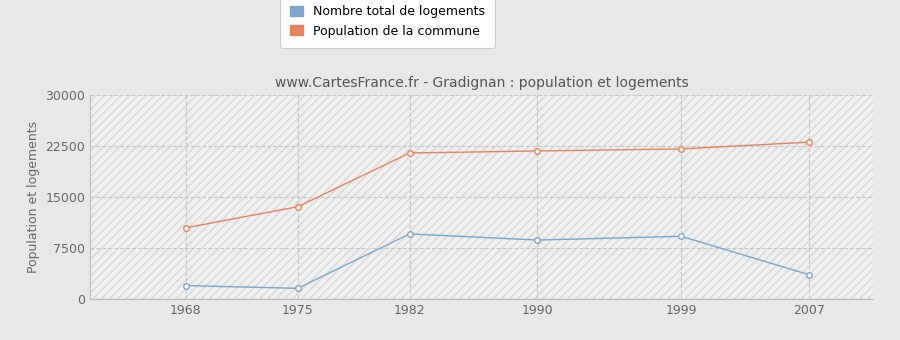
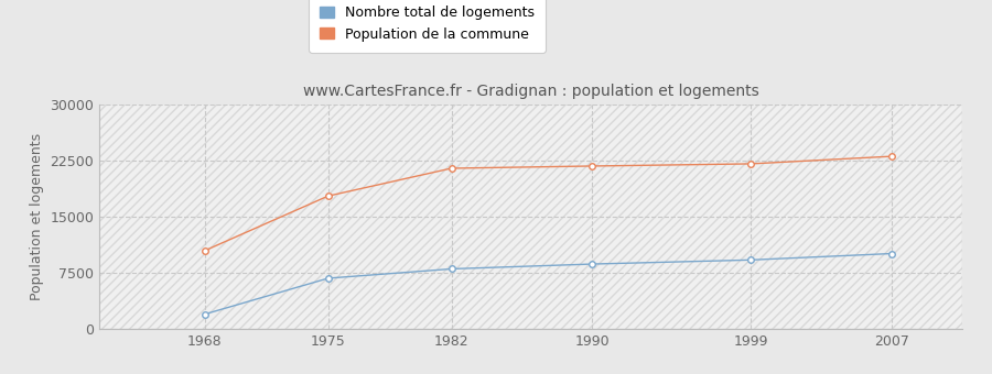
Nombre total de logements/1975: 1600 -> 6800
Population de la commune/1975: 13600 -> 17800
Nombre total de logements/1982: 9600 -> 8000
Nombre total de logements/2007: 3600 -> 10100
